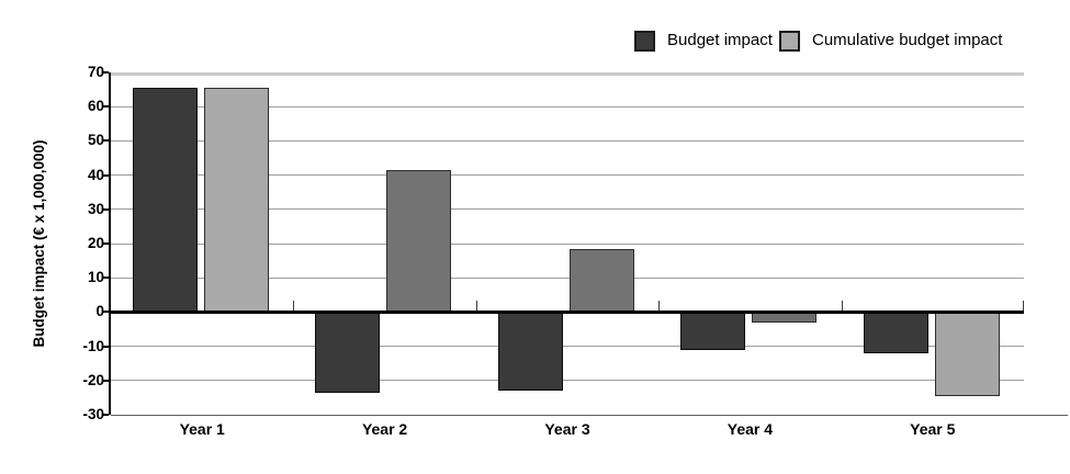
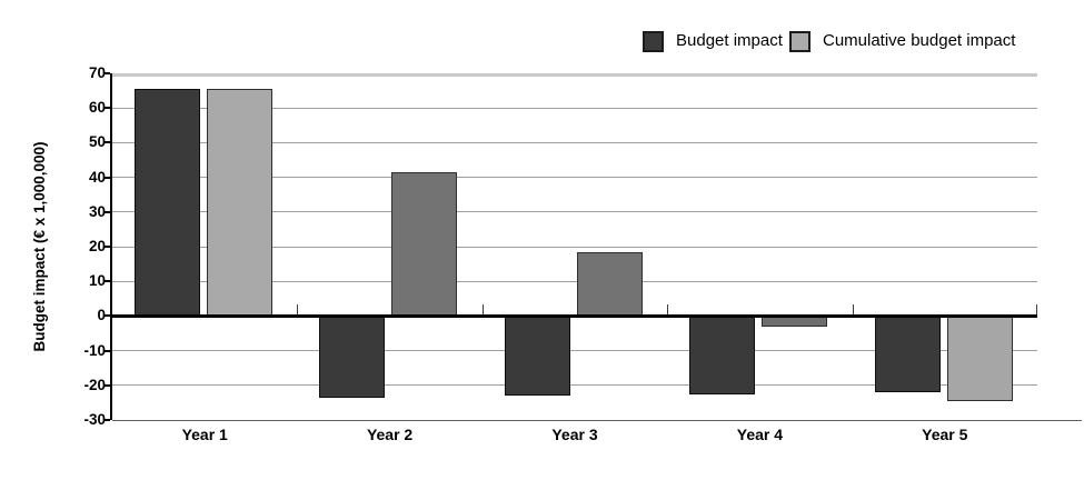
Budget impact/Year 4: -11 -> -22
Budget impact/Year 5: -12 -> -22
